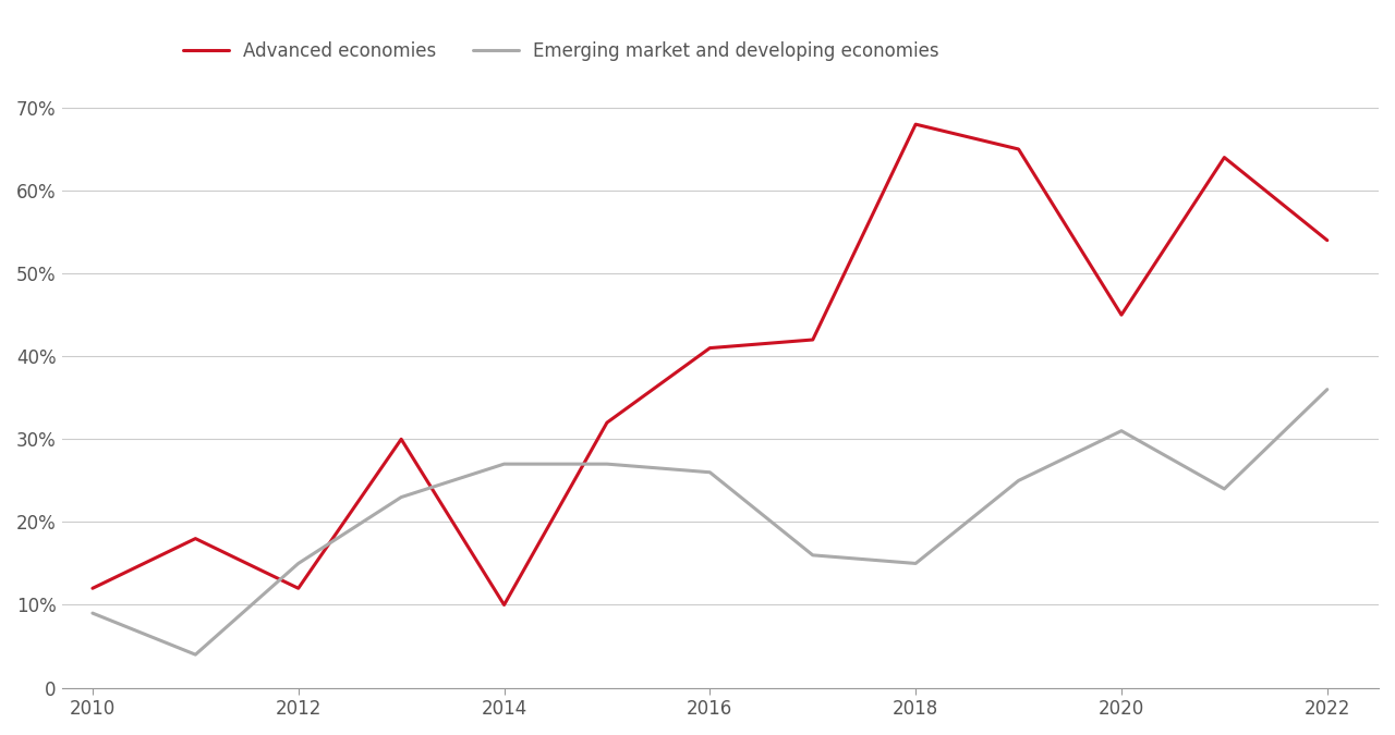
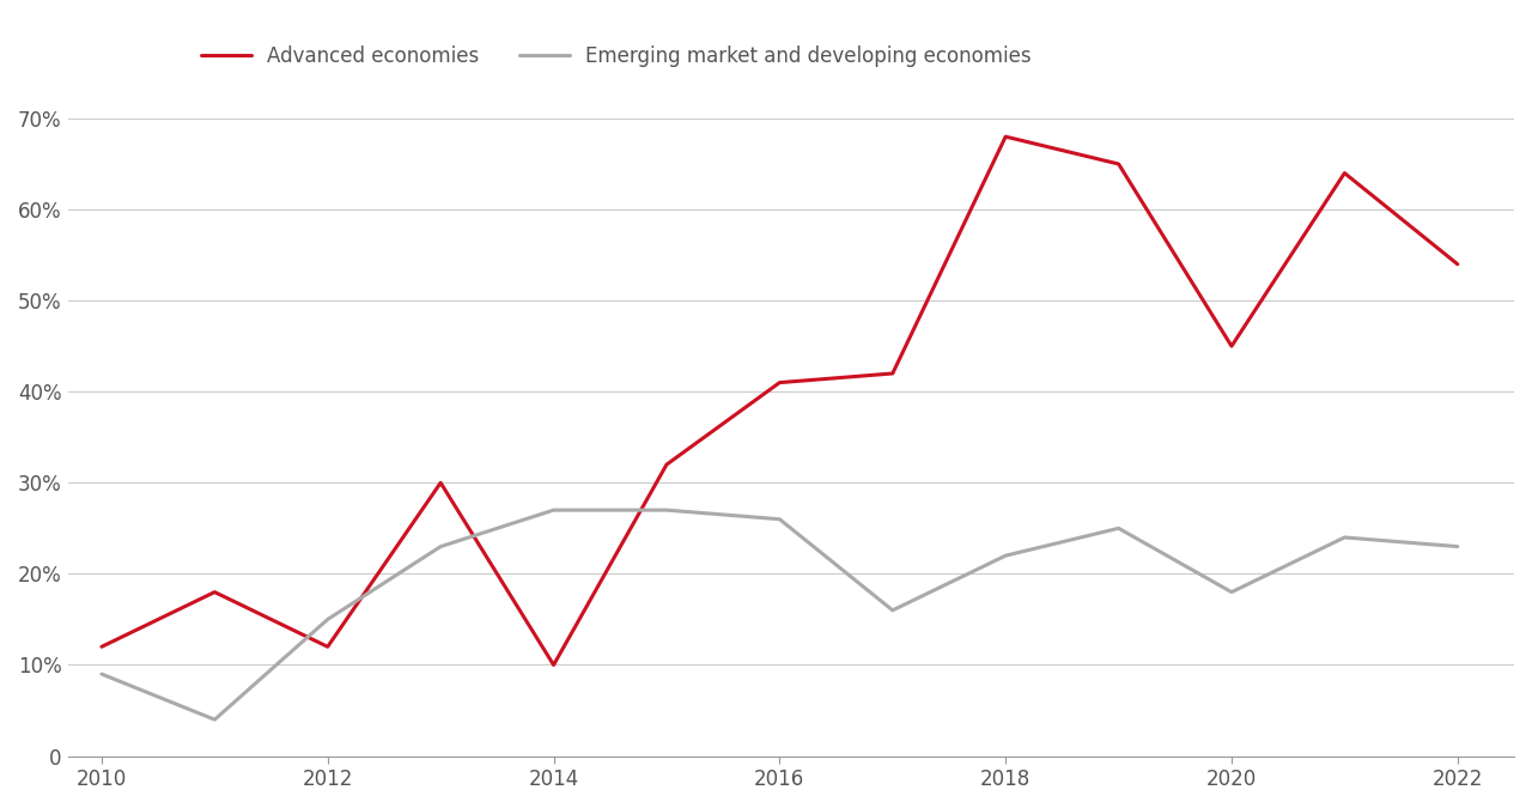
Emerging market and developing economies/2018: 15% -> 22%
Emerging market and developing economies/2020: 31% -> 18%
Emerging market and developing economies/2022: 36% -> 23%
